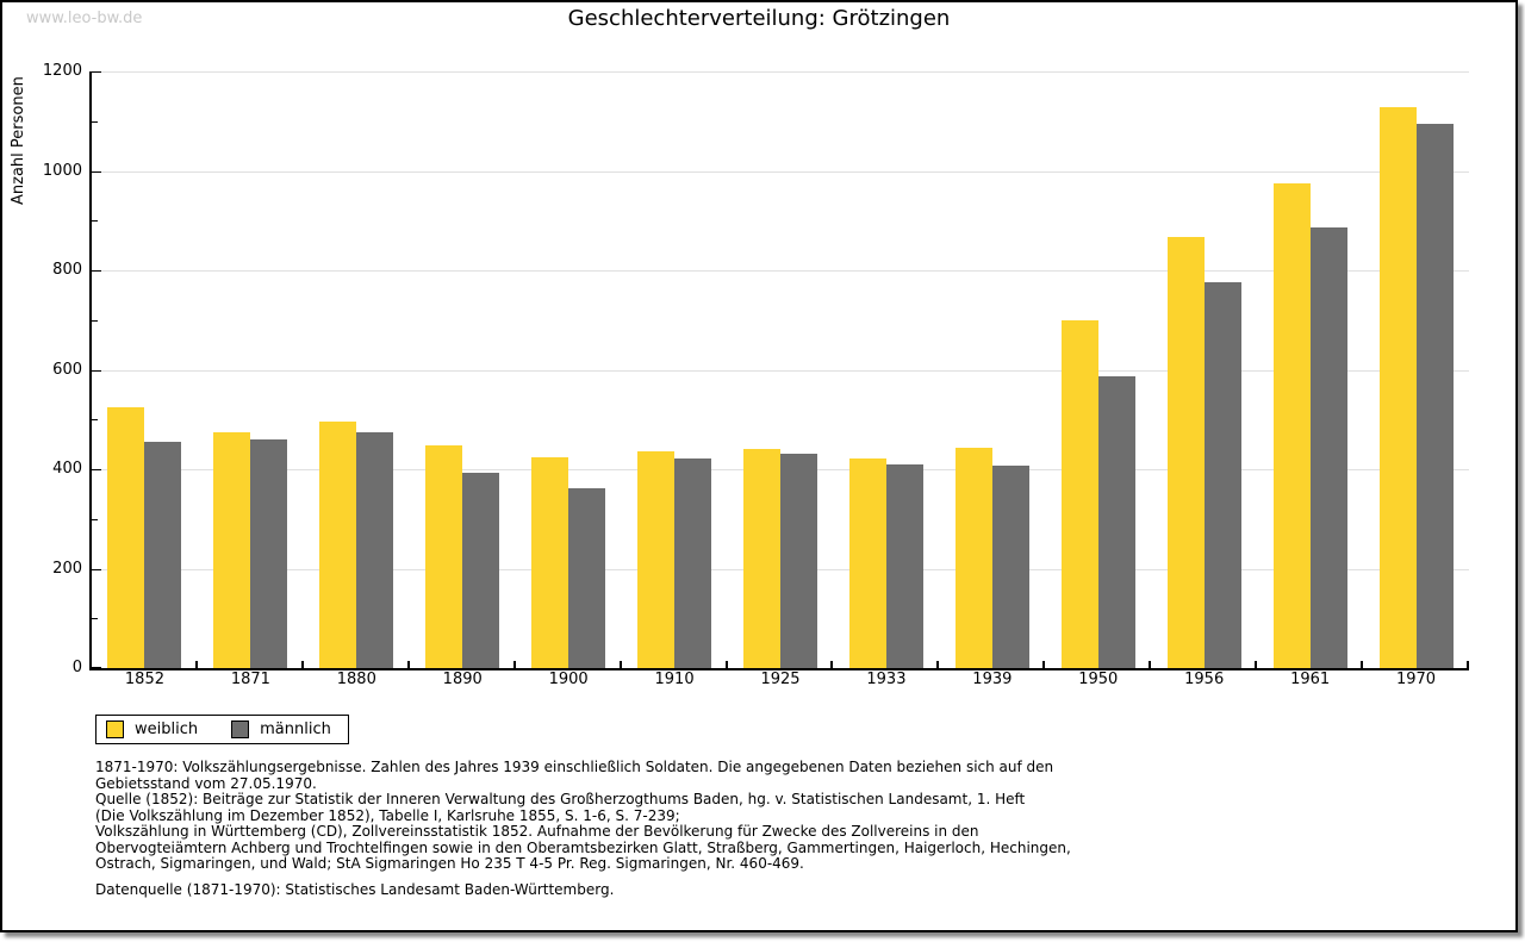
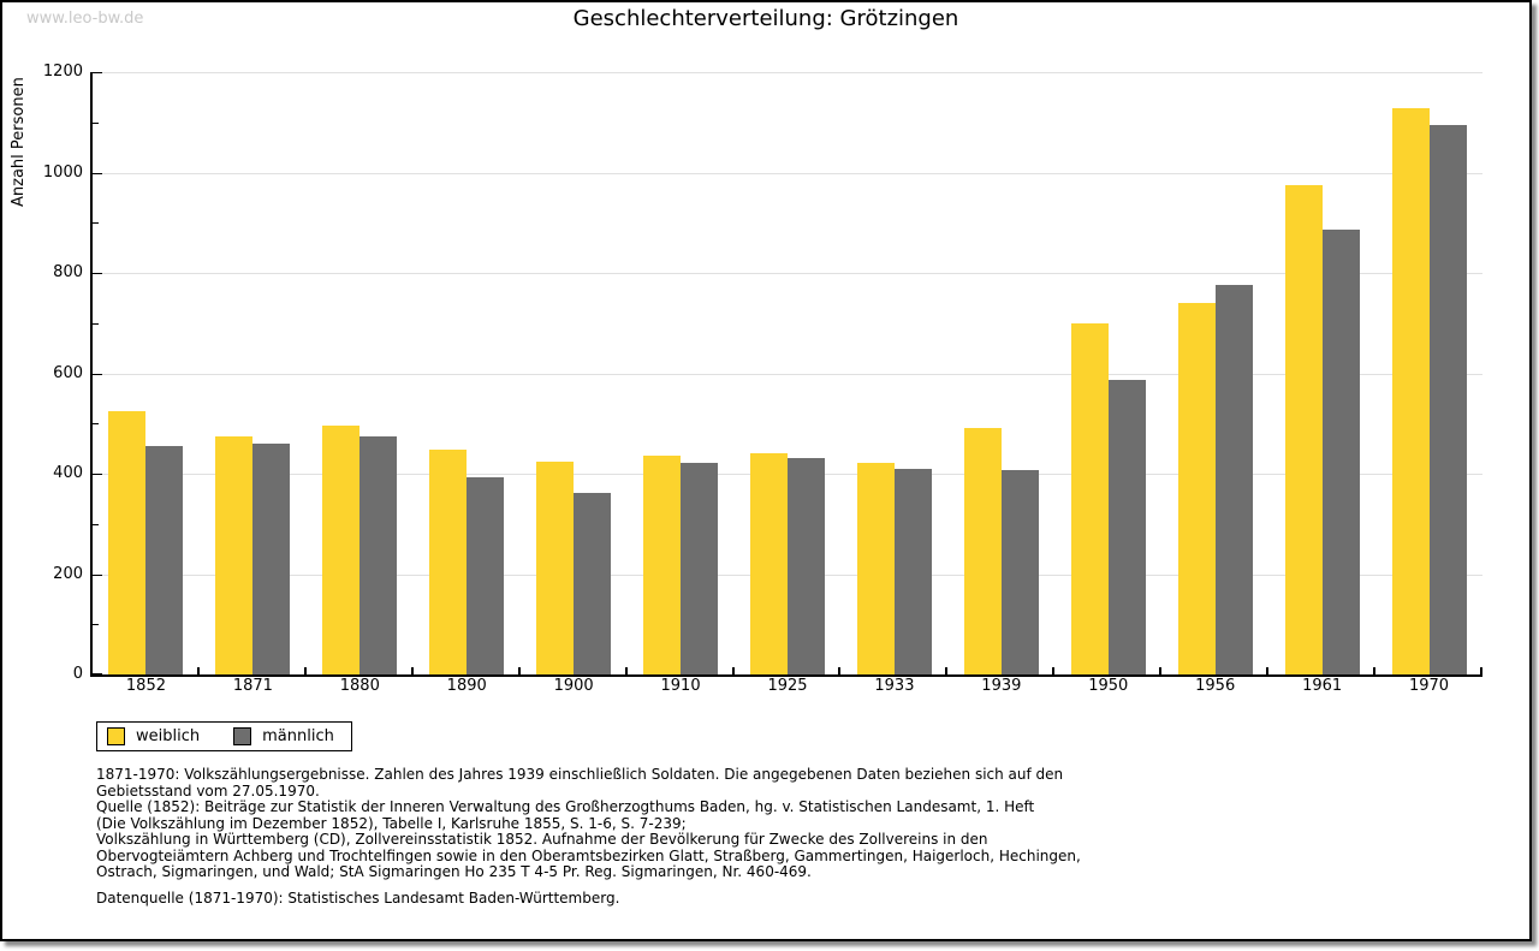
weiblich/1939: 440 -> 490
weiblich/1956: 870 -> 740
